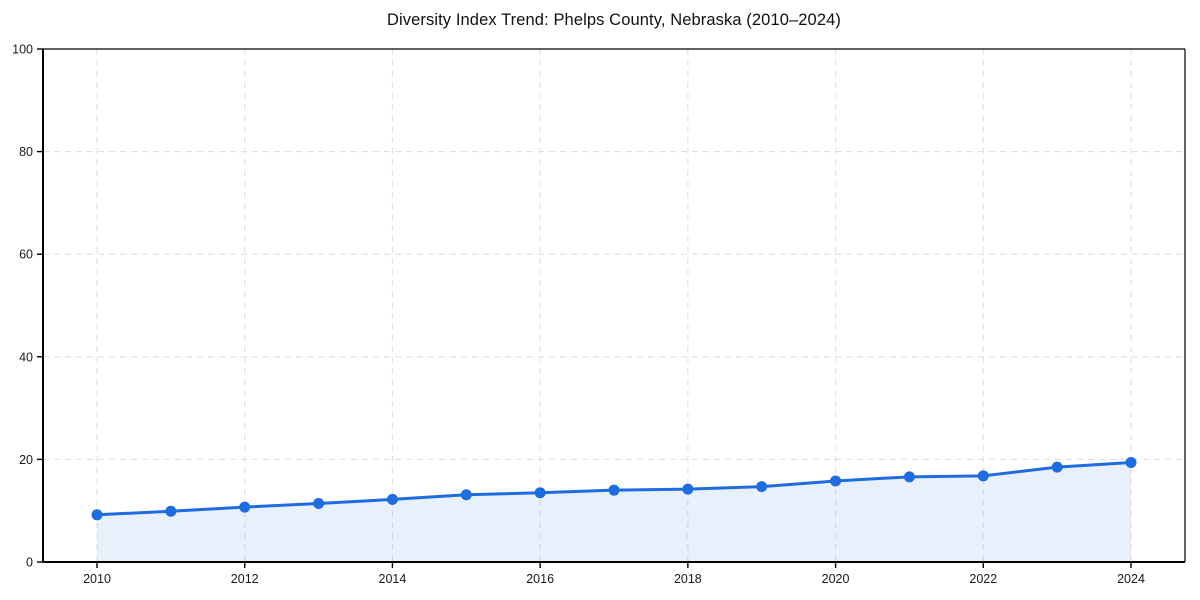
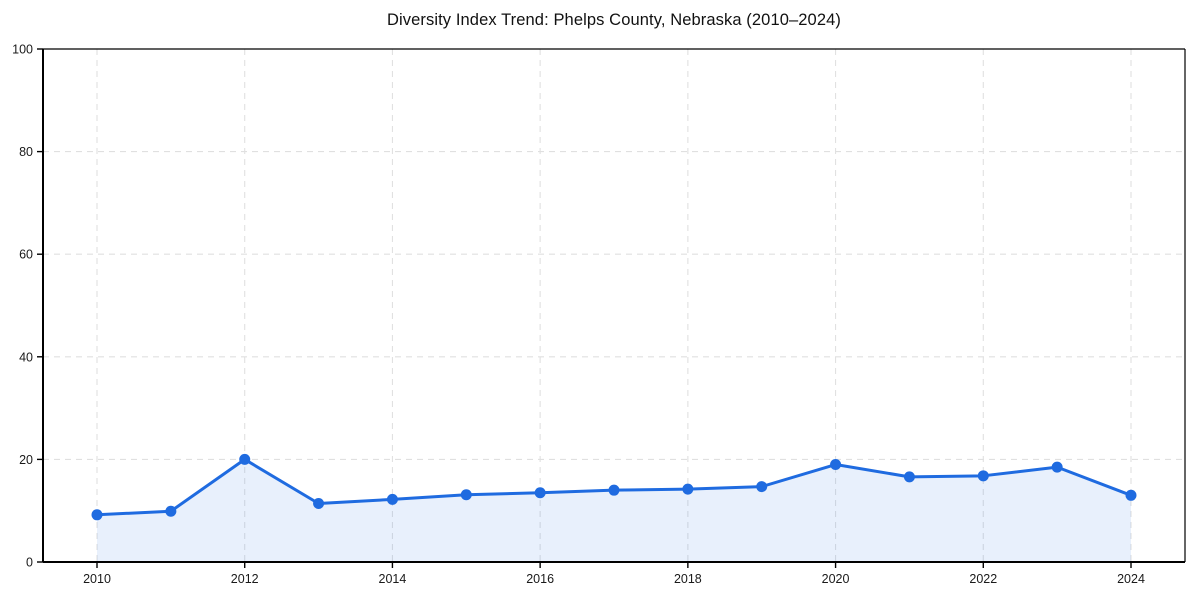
2012: 11 -> 20
2020: 16 -> 19
2024: 19 -> 13
